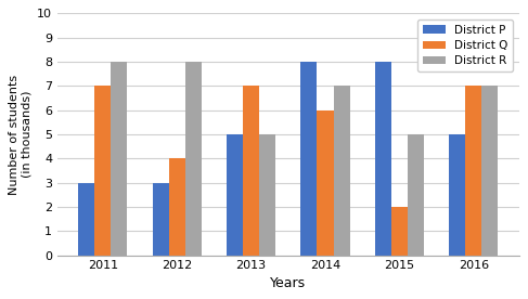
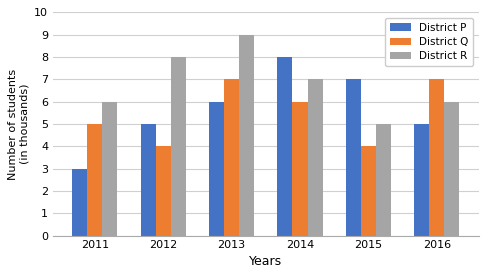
District Q/2011: 7 -> 5
District R/2011: 8 -> 6
District P/2012: 3 -> 5
District P/2013: 5 -> 6
District R/2013: 5 -> 9
District P/2015: 8 -> 7
District Q/2015: 2 -> 4
District R/2016: 7 -> 6
